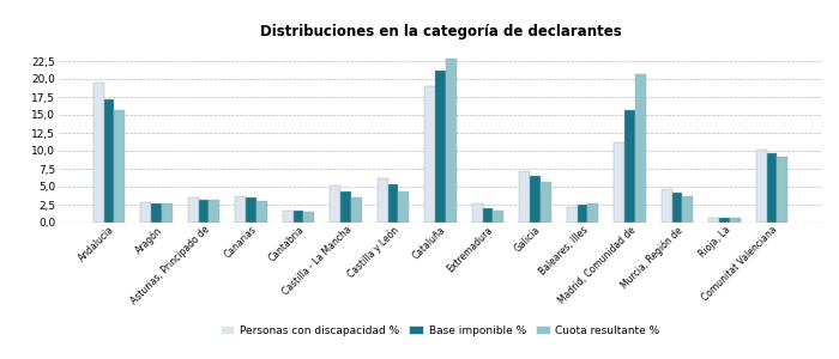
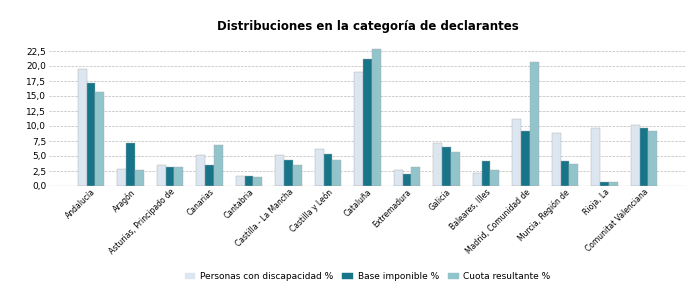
Base imponible %/Aragón: 2,7 -> 7,2
Personas con discapacidad %/Canarias: 3,6 -> 5,2
Cuota resultante %/Canarias: 3,0 -> 6,8
Cuota resultante %/Extremadura: 1,6 -> 3,2
Base imponible %/Baleares, Illes: 2,5 -> 4,2
Base imponible %/Madrid, Comunidad de: 15,6 -> 9,2
Personas con discapacidad %/Murcia, Región de: 4,7 -> 8,8
Personas con discapacidad %/Rioja, La: 0,7 -> 9,6
